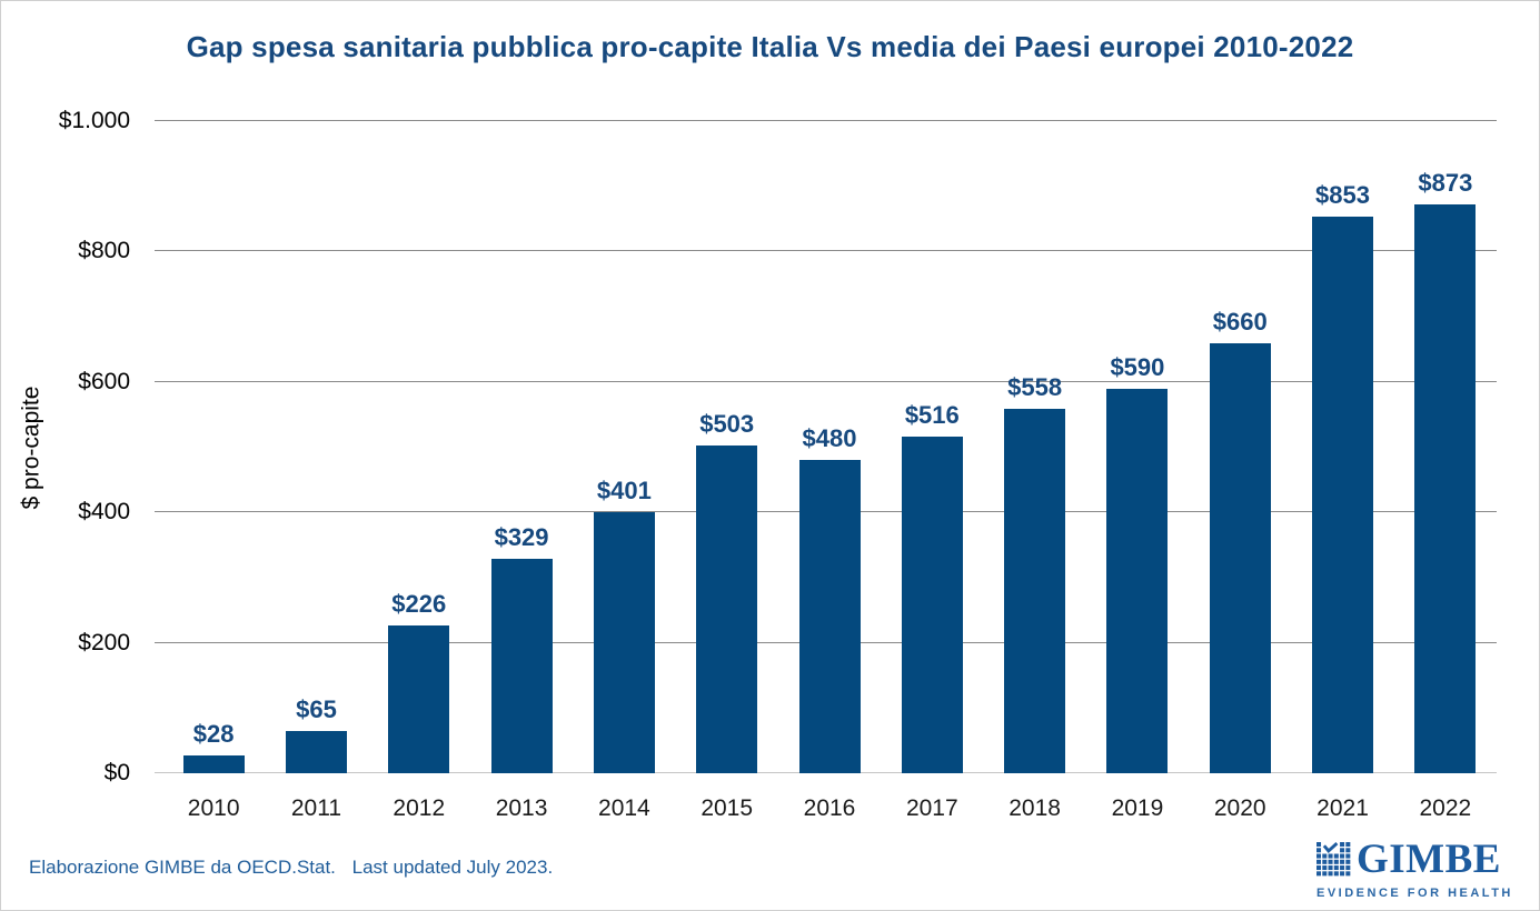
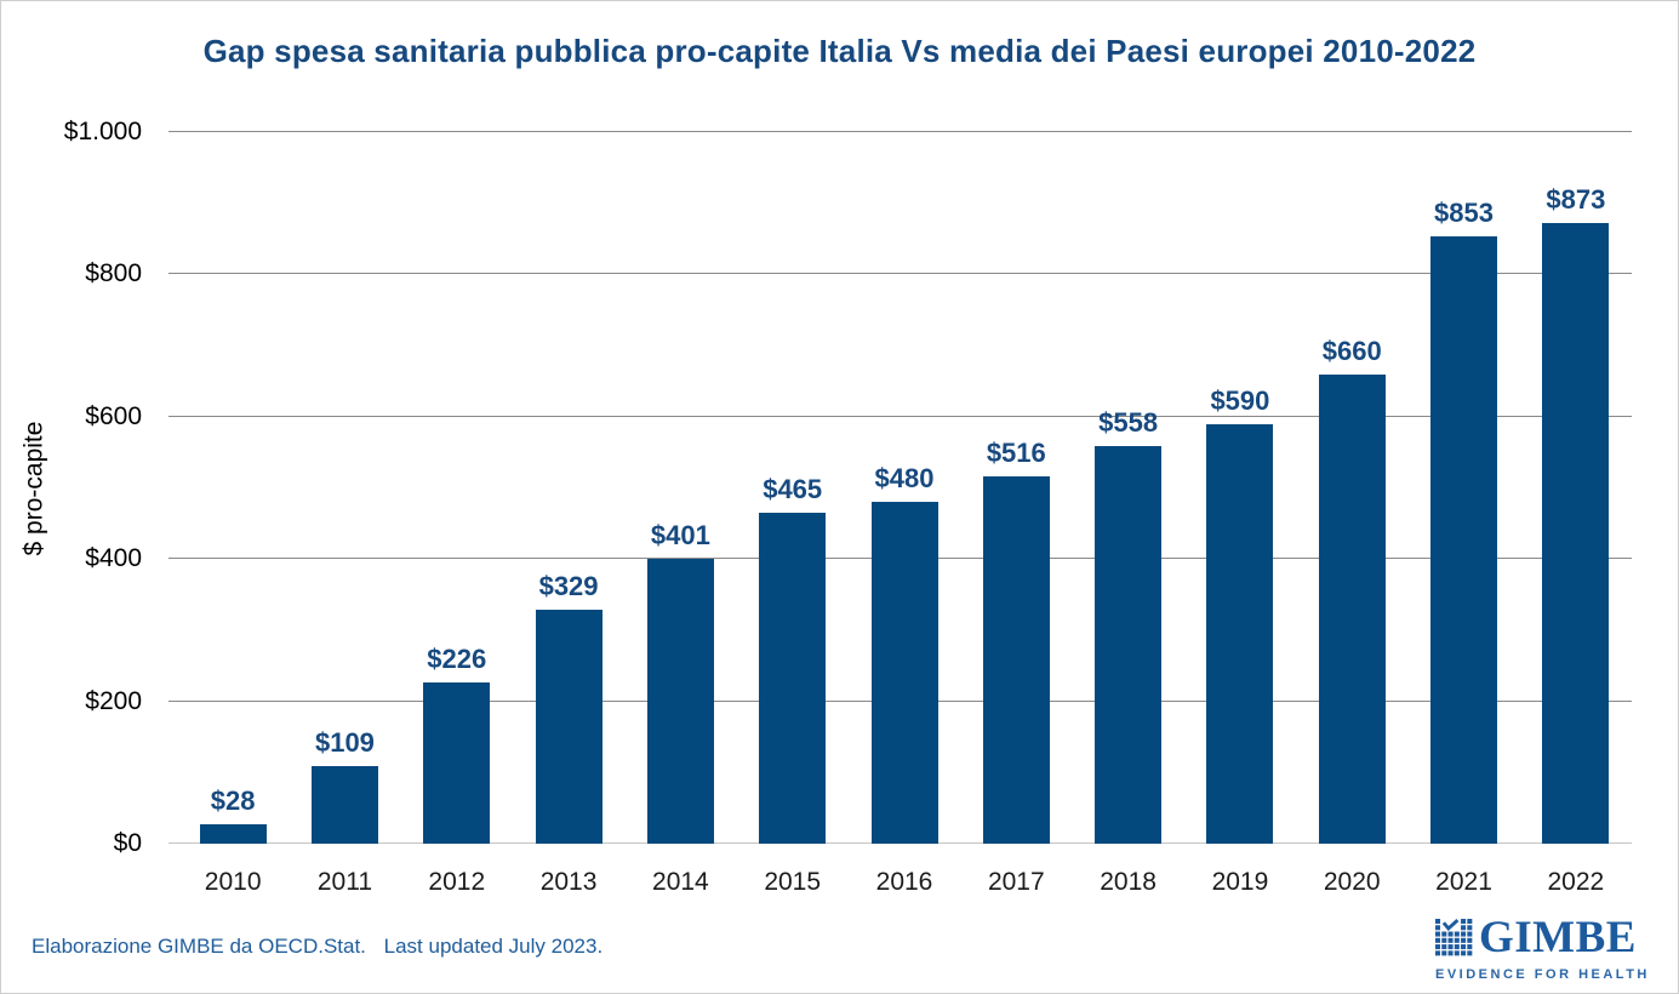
2011: $65 -> $109
2015: $503 -> $465
